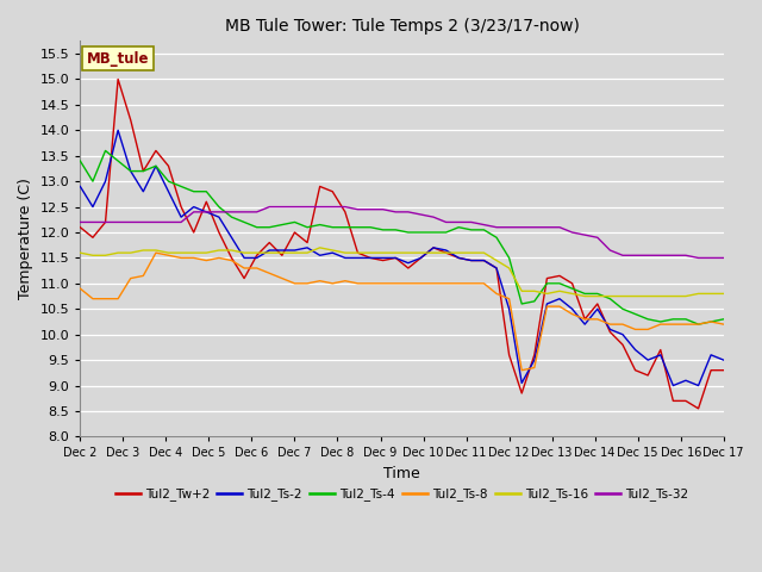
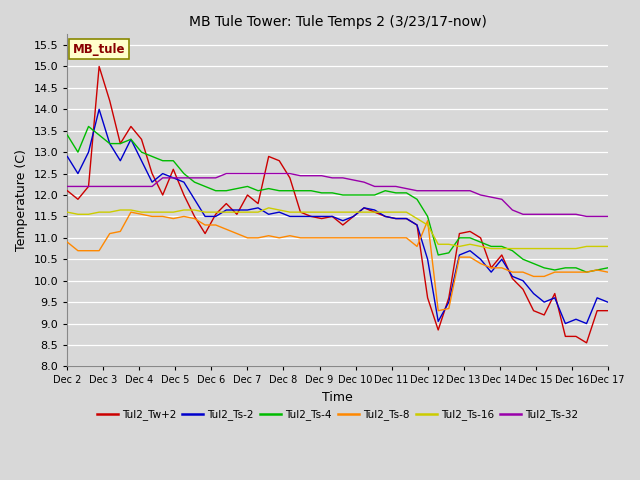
Tul2_Ts-8/Dec 12: 10.70 -> 11.40
